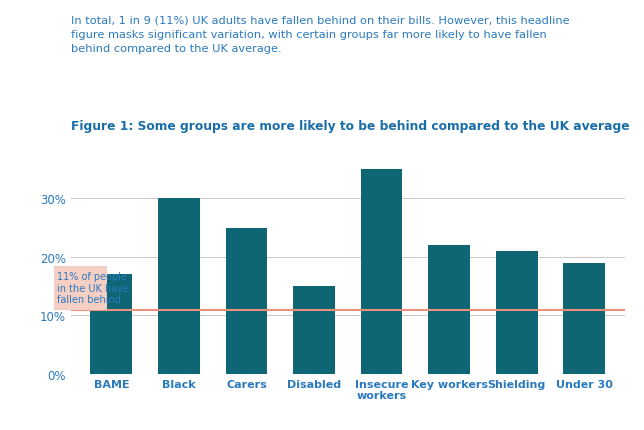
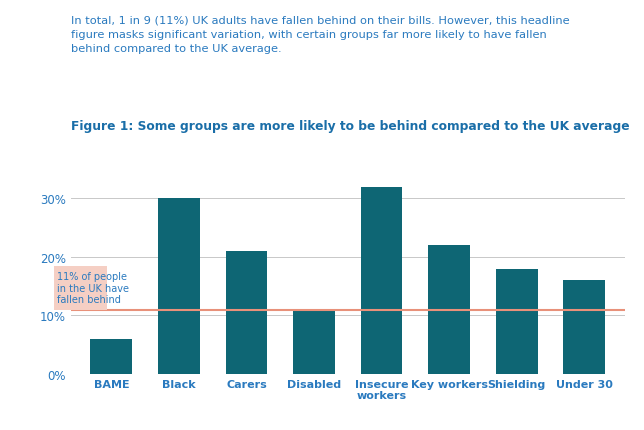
BAME: 17% -> 6%
Carers: 25% -> 21%
Disabled: 15% -> 11%
Insecure workers: 35% -> 32%
Shielding: 21% -> 18%
Under 30: 19% -> 16%
